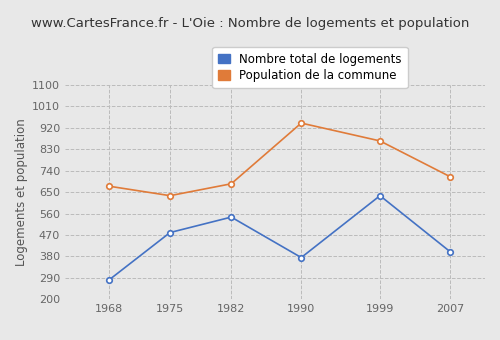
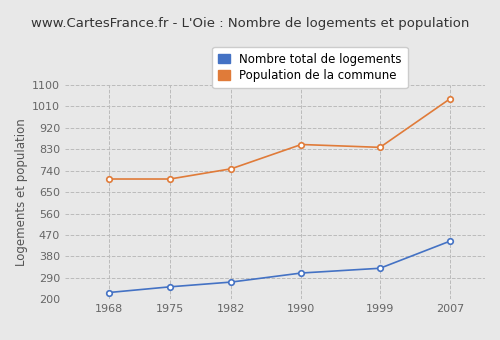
Nombre total de logements/1968: 280 -> 228
Population de la commune/1968: 675 -> 705
Nombre total de logements/1975: 480 -> 252
Population de la commune/1975: 635 -> 705
Nombre total de logements/1982: 545 -> 272
Population de la commune/1982: 685 -> 748
Nombre total de logements/1990: 375 -> 310
Population de la commune/1990: 940 -> 850
Nombre total de logements/1999: 635 -> 330
Population de la commune/1999: 865 -> 838
Nombre total de logements/2007: 400 -> 444
Population de la commune/2007: 715 -> 1042
